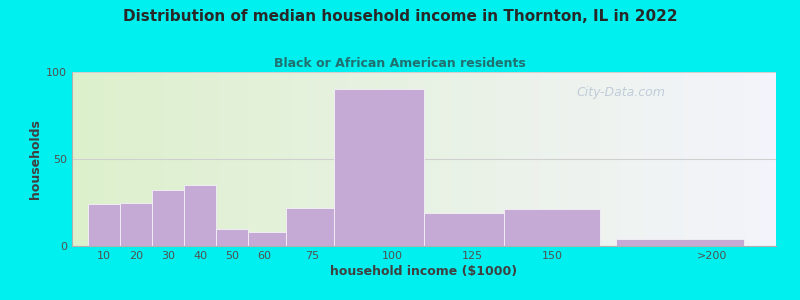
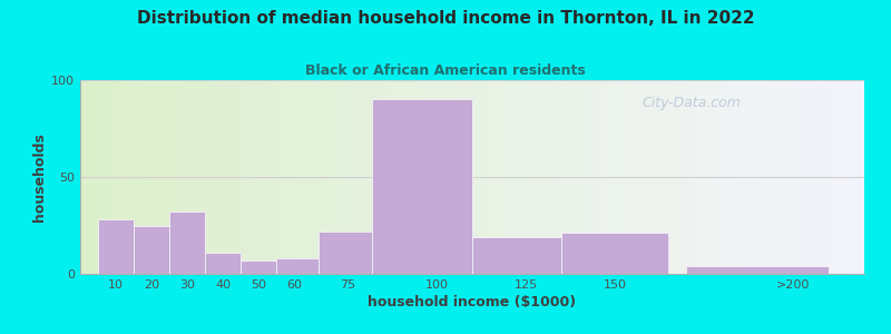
10: 24 -> 28
40: 35 -> 11
50: 10 -> 7
